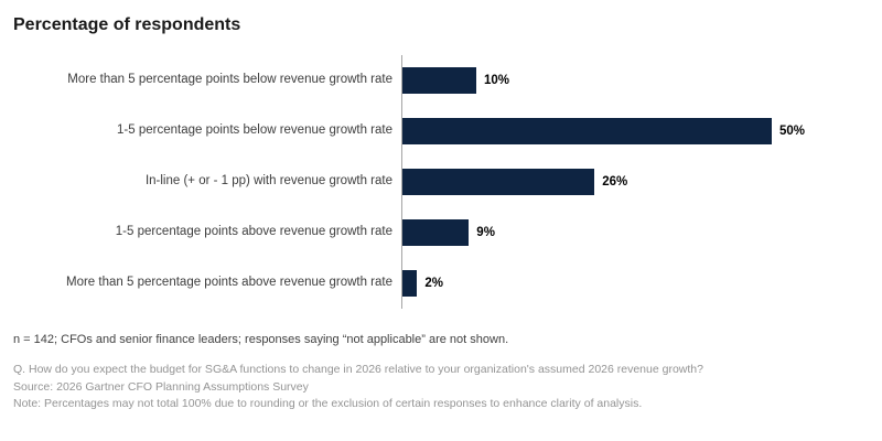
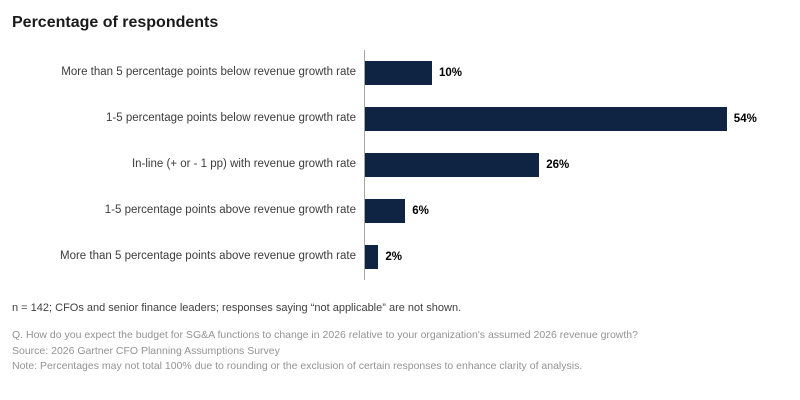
1-5 percentage points below revenue growth rate: 50% -> 54%
1-5 percentage points above revenue growth rate: 9% -> 6%
